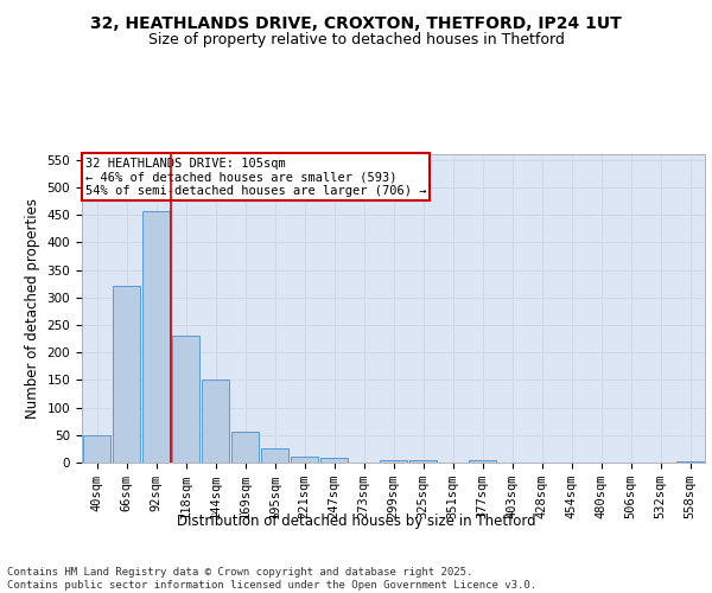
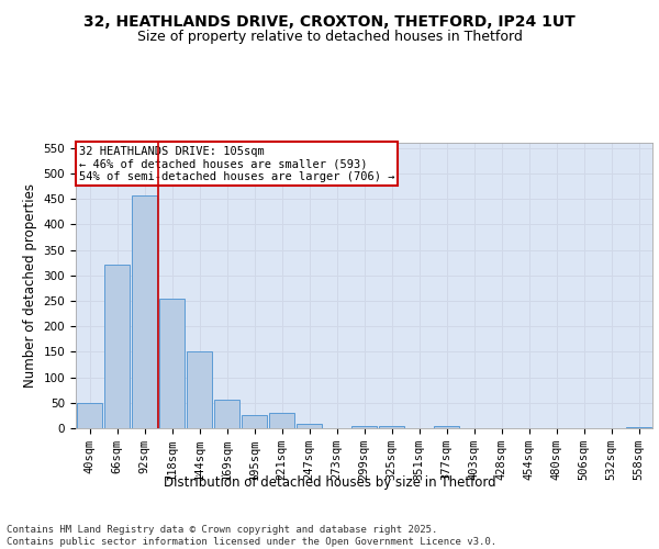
118sqm: 230 -> 255
221sqm: 10 -> 30
